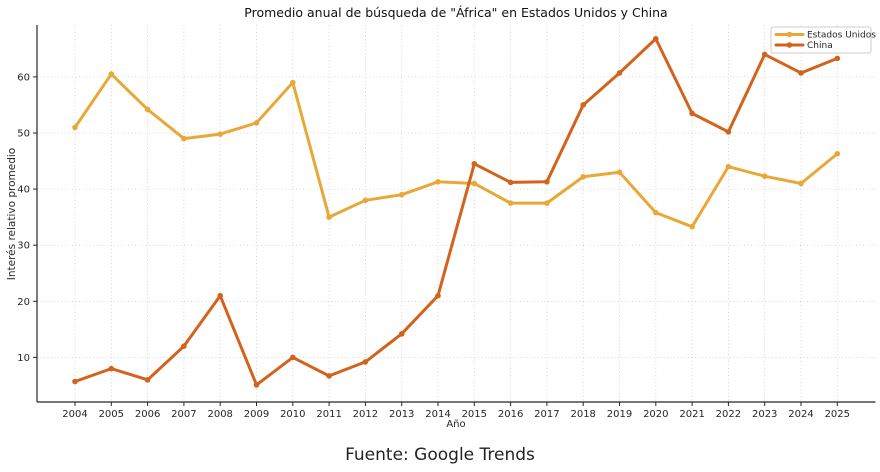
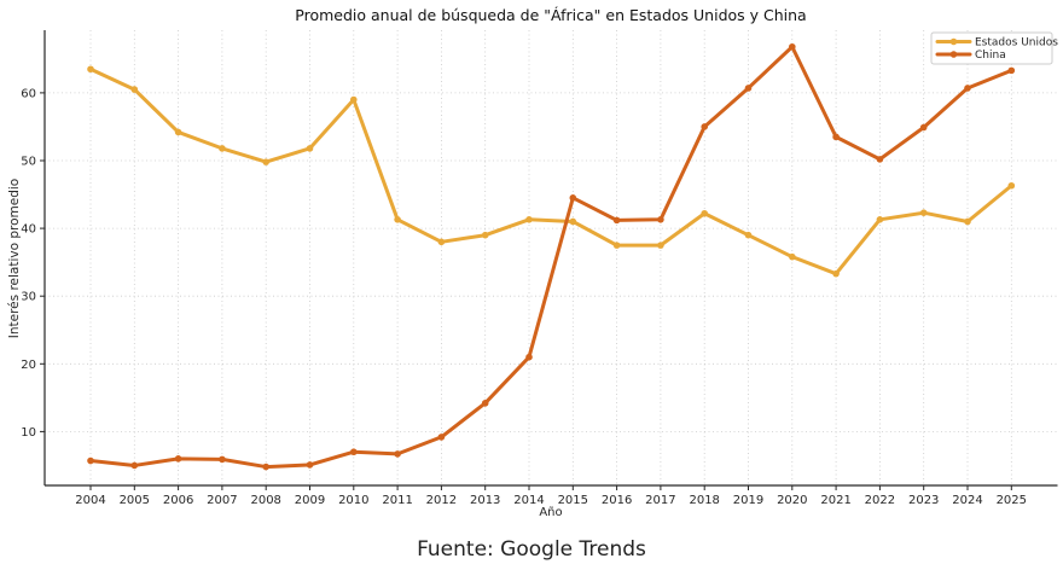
Estados Unidos/2004: 51 -> 64
China/2005: 8 -> 5
Estados Unidos/2007: 49 -> 52
China/2007: 12 -> 6
China/2008: 21 -> 5
China/2010: 10 -> 7
Estados Unidos/2011: 35 -> 41
Estados Unidos/2019: 43 -> 39
Estados Unidos/2022: 44 -> 41
China/2023: 64 -> 55
